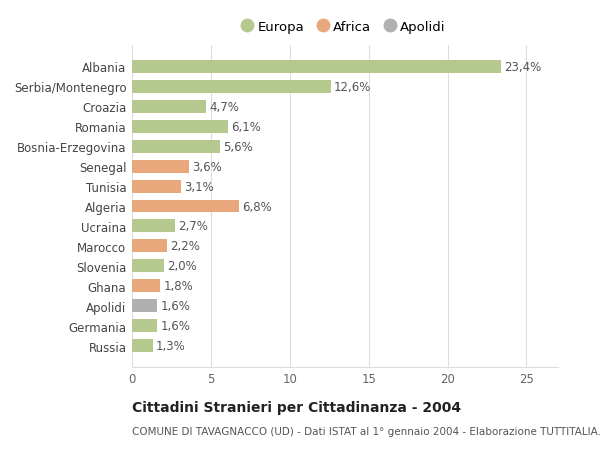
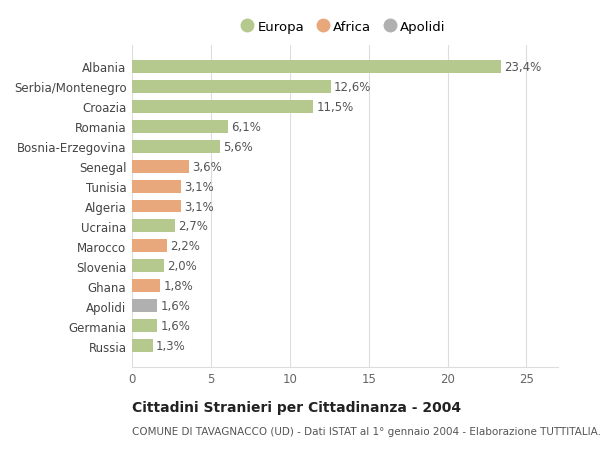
Croazia: 4,7% -> 11,5%
Algeria: 6,8% -> 3,1%
